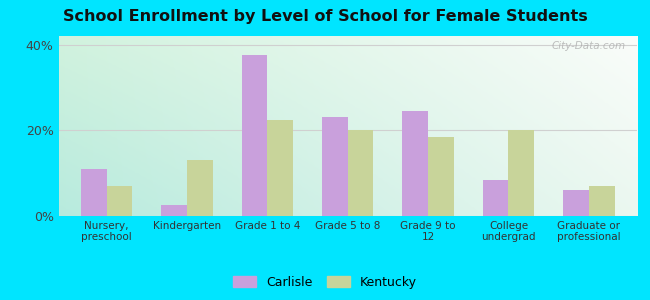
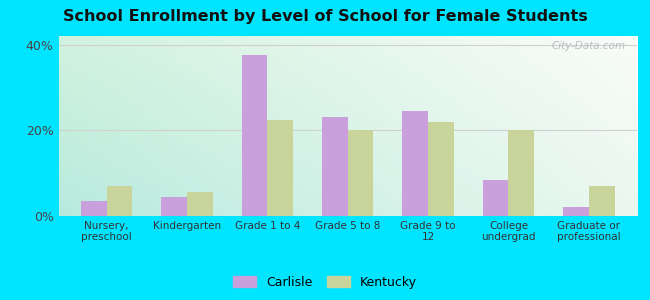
Carlisle/Nursery, preschool: 11.0% -> 3.5%
Carlisle/Kindergarten: 2.5% -> 4.5%
Kentucky/Kindergarten: 13.0% -> 5.5%
Kentucky/Grade 9 to 12: 18.5% -> 22.0%
Carlisle/Graduate or professional: 6.0% -> 2.0%
